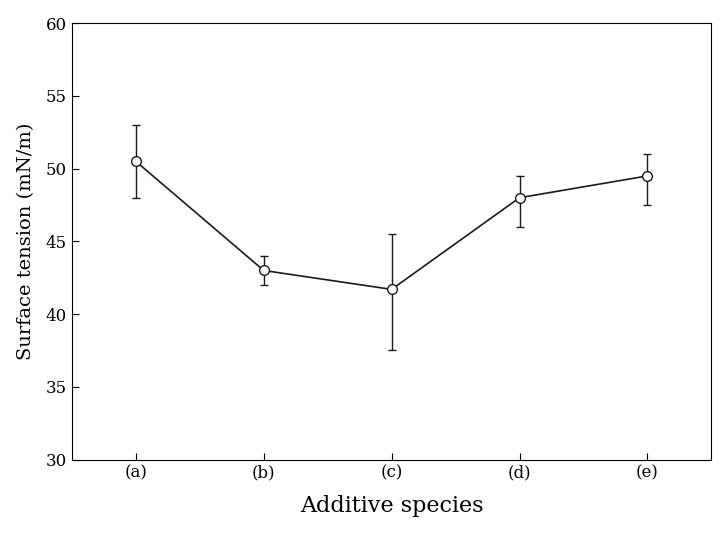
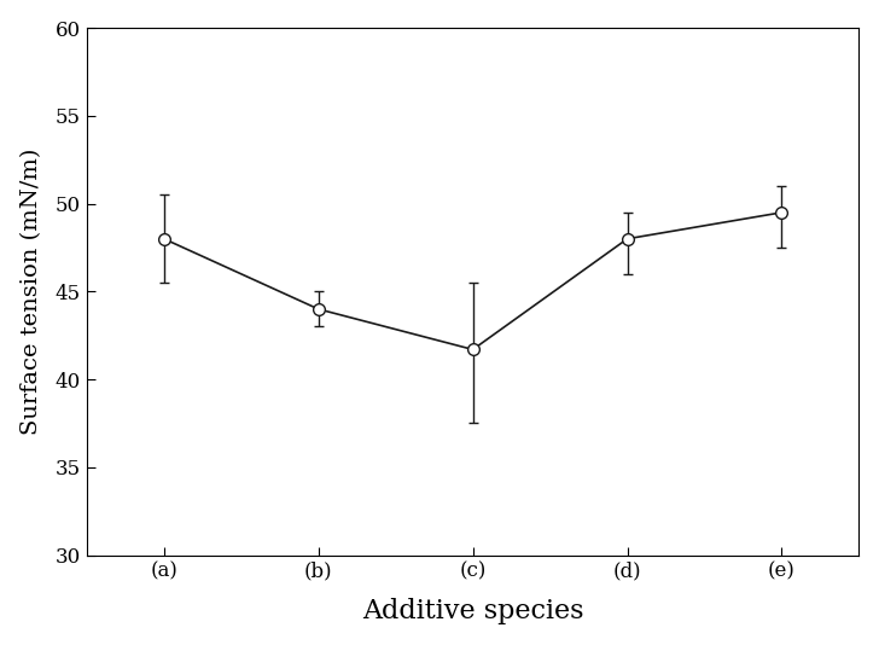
(a): 50.5 -> 48.0
(b): 43.0 -> 44.0
